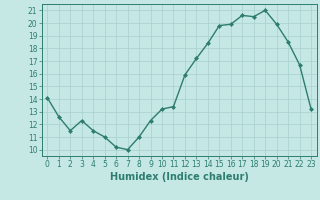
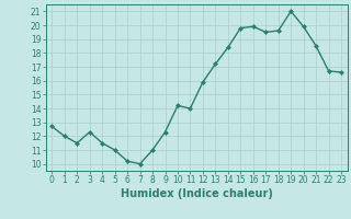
0: 14.1 -> 12.7
1: 12.6 -> 12.0
10: 13.2 -> 14.2
11: 13.4 -> 14.0
17: 20.6 -> 19.5
18: 20.5 -> 19.6
23: 13.2 -> 16.6
